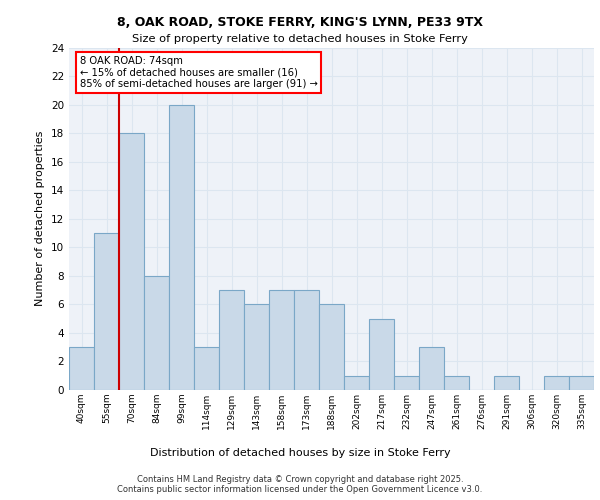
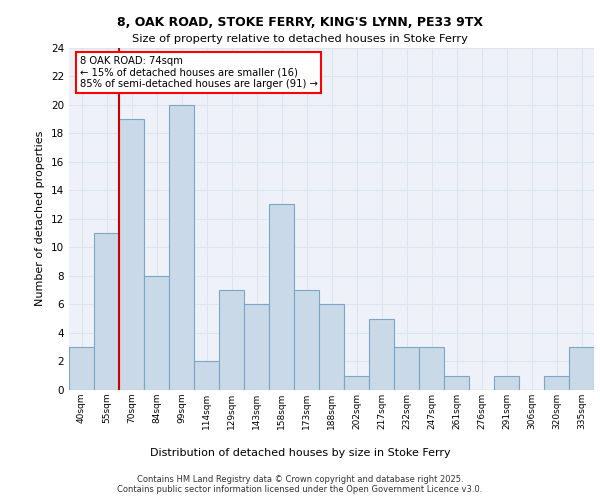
70sqm: 18 -> 19
114sqm: 3 -> 2
158sqm: 7 -> 13
232sqm: 1 -> 3
335sqm: 1 -> 3
